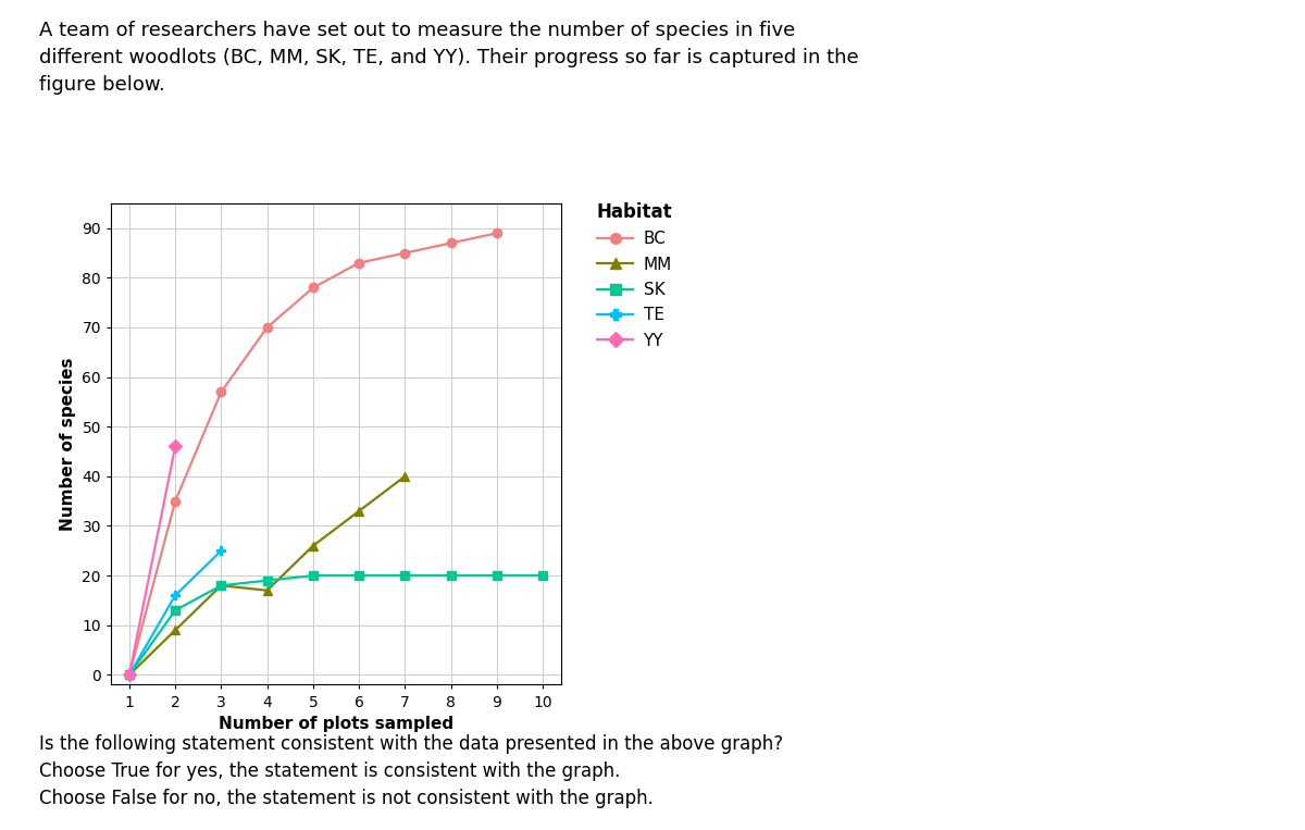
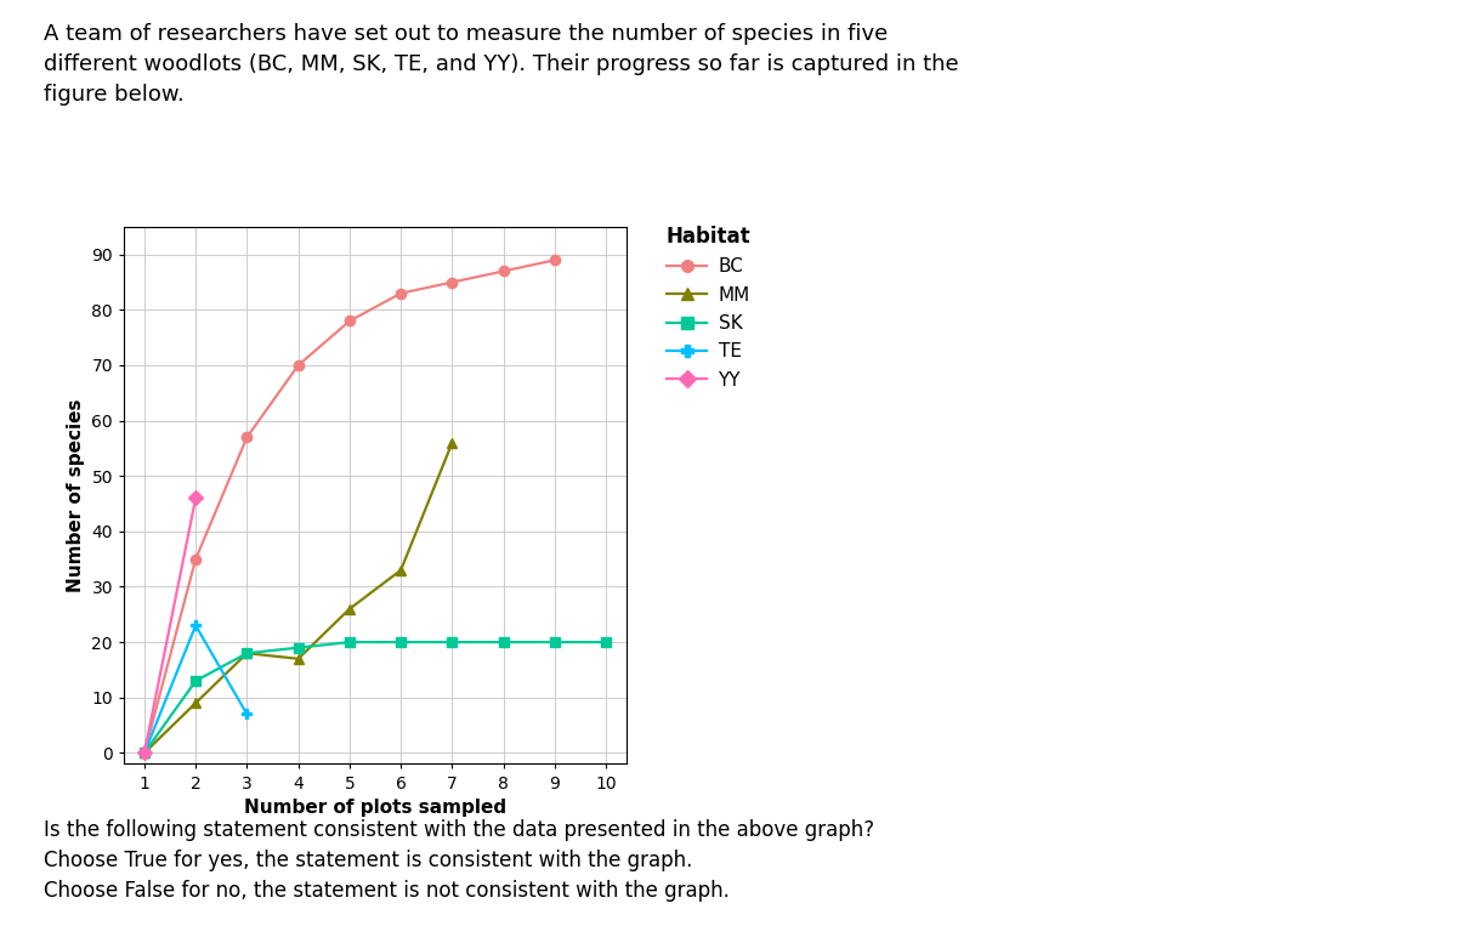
TE/2: 16 -> 23
TE/3: 25 -> 7
MM/7: 40 -> 56
